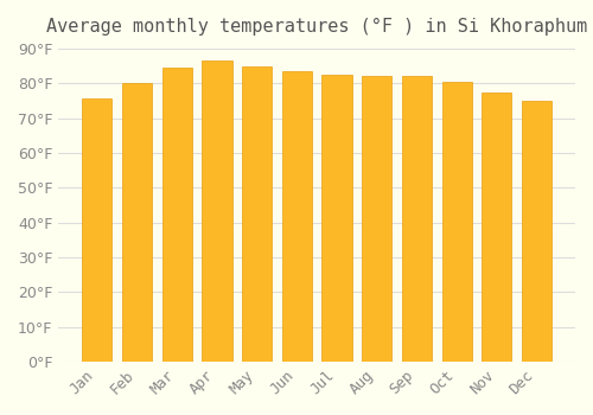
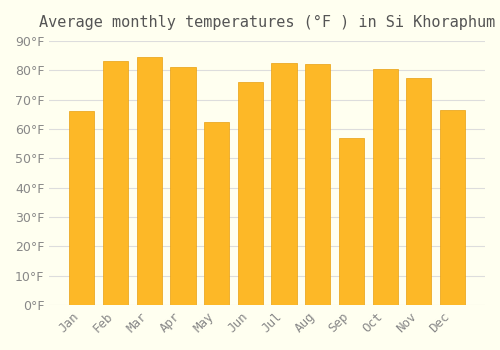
Jan: 75.5°F -> 66.0°F
Feb: 80.0°F -> 83.0°F
Apr: 86.5°F -> 81.0°F
May: 85.0°F -> 62.5°F
Jun: 83.5°F -> 76.0°F
Sep: 82.0°F -> 57.0°F
Dec: 75.0°F -> 66.5°F
